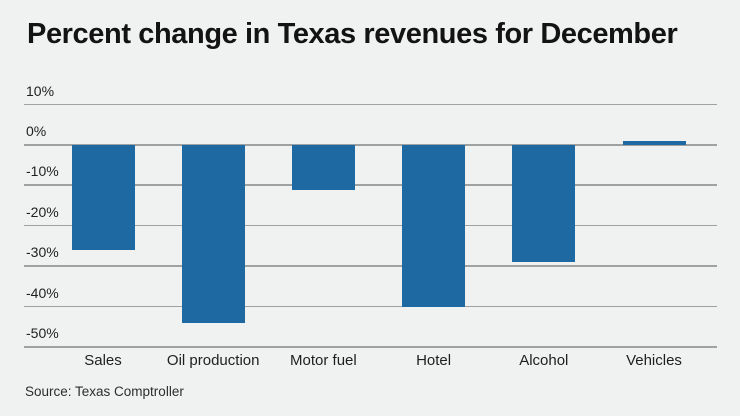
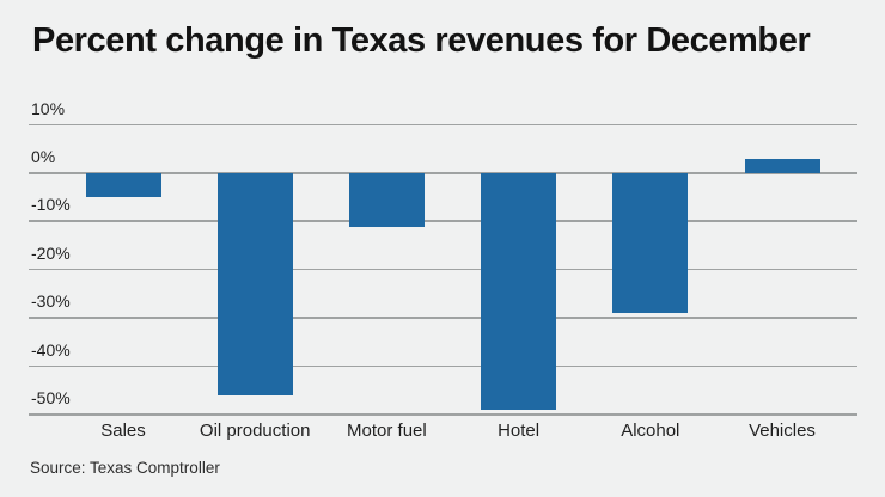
Sales: -26% -> -5%
Oil production: -44% -> -46%
Hotel: -40% -> -49%
Vehicles: 1% -> 3%
